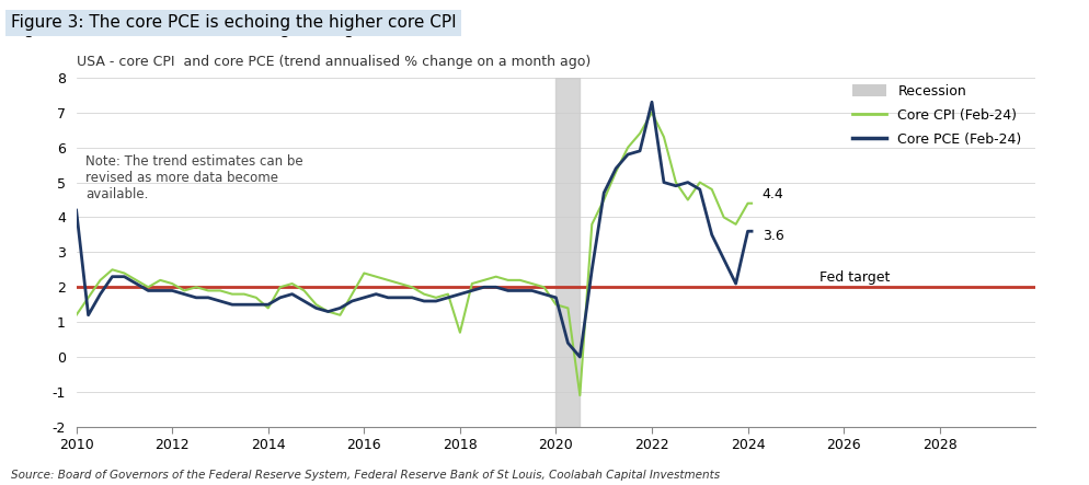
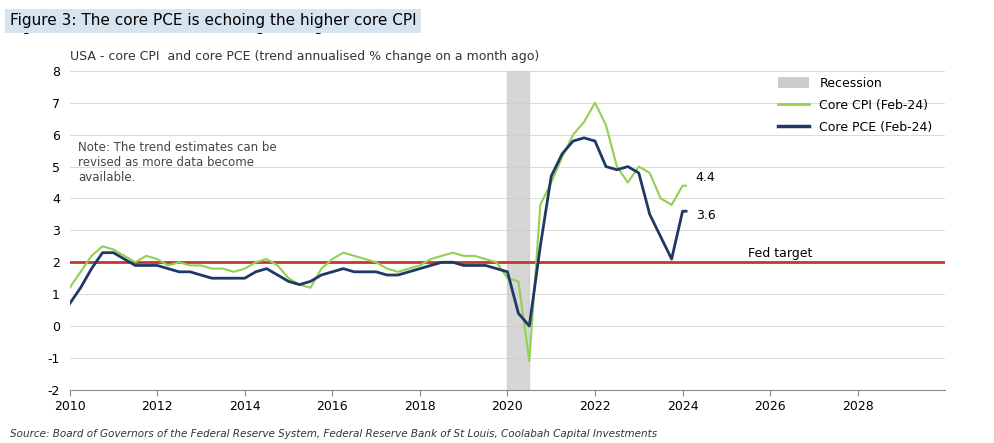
Core PCE (Feb-24)/2010: 4.2 -> 0.7
Core CPI (Feb-24)/2014: 1.4 -> 1.8
Core CPI (Feb-24)/2016: 2.4 -> 2.1
Core CPI (Feb-24)/2018: 0.7 -> 1.9
Core PCE (Feb-24)/2022: 7.3 -> 5.8
